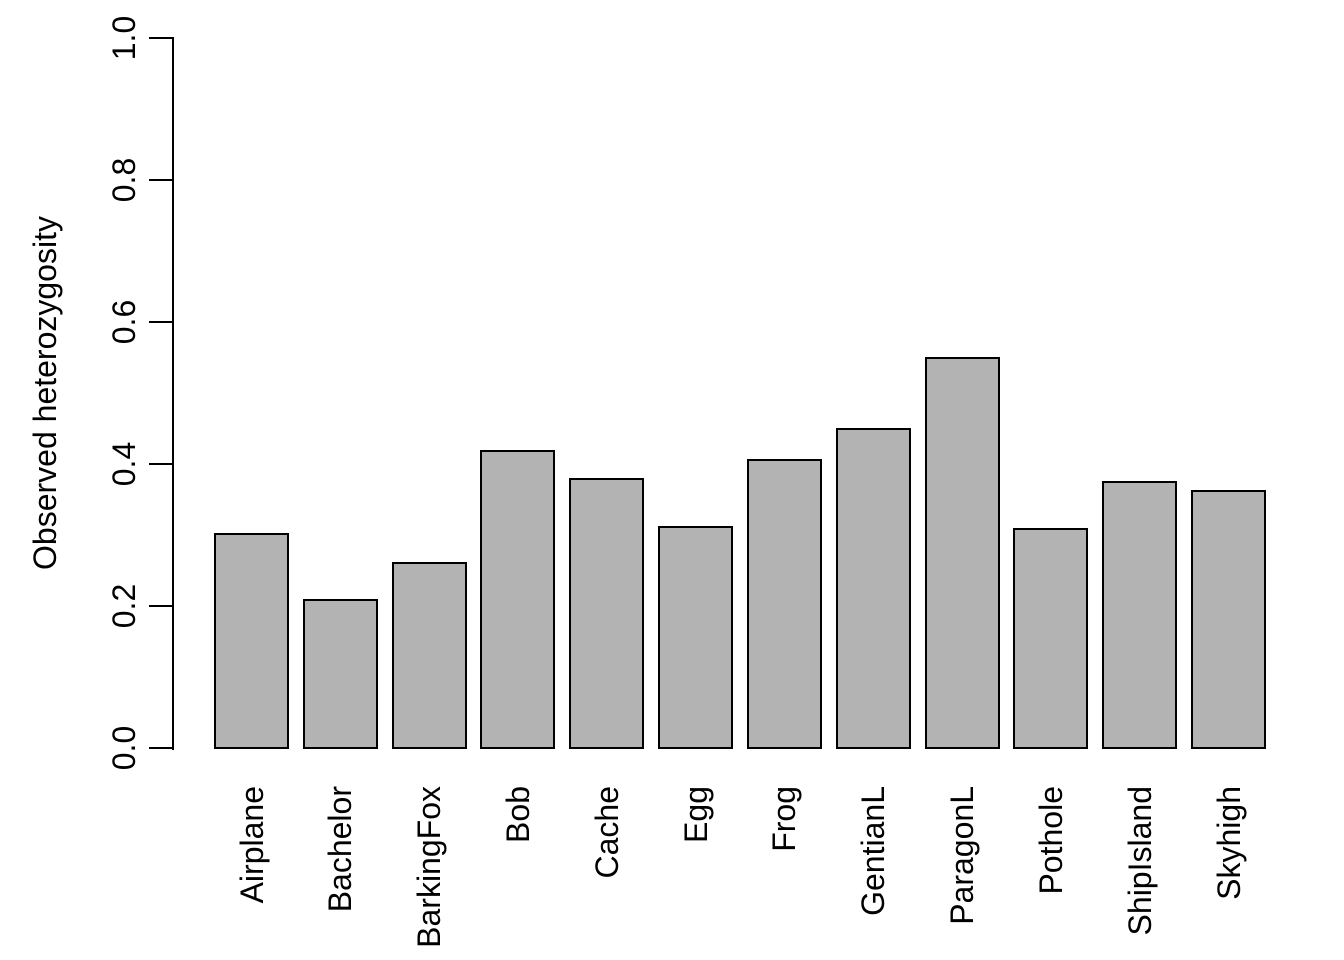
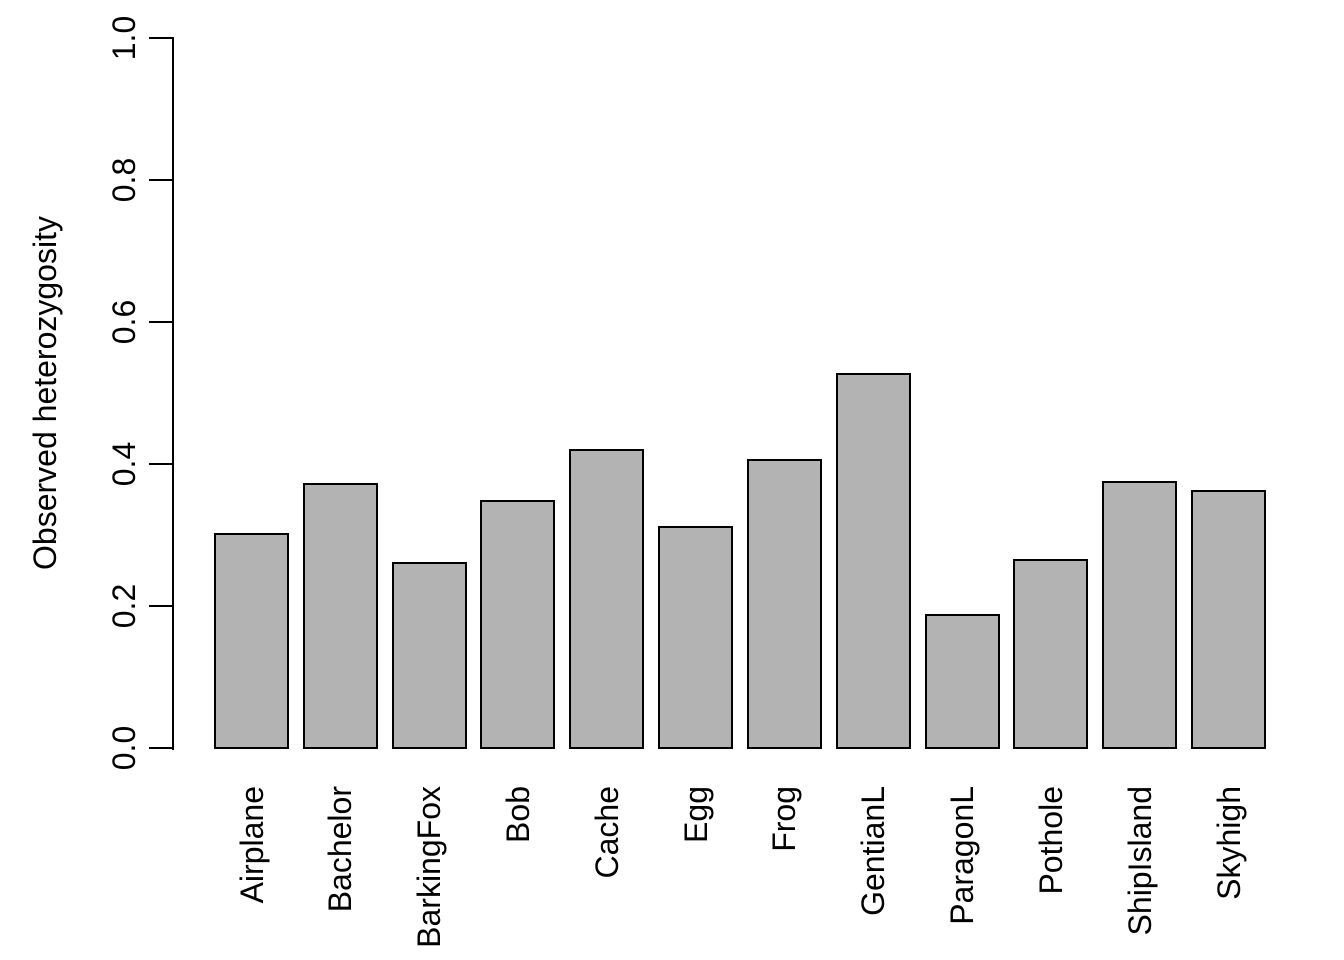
Bachelor: 0.21 -> 0.37
Bob: 0.42 -> 0.35
Cache: 0.38 -> 0.42
GentianL: 0.45 -> 0.53
ParagonL: 0.55 -> 0.19
Pothole: 0.31 -> 0.27
